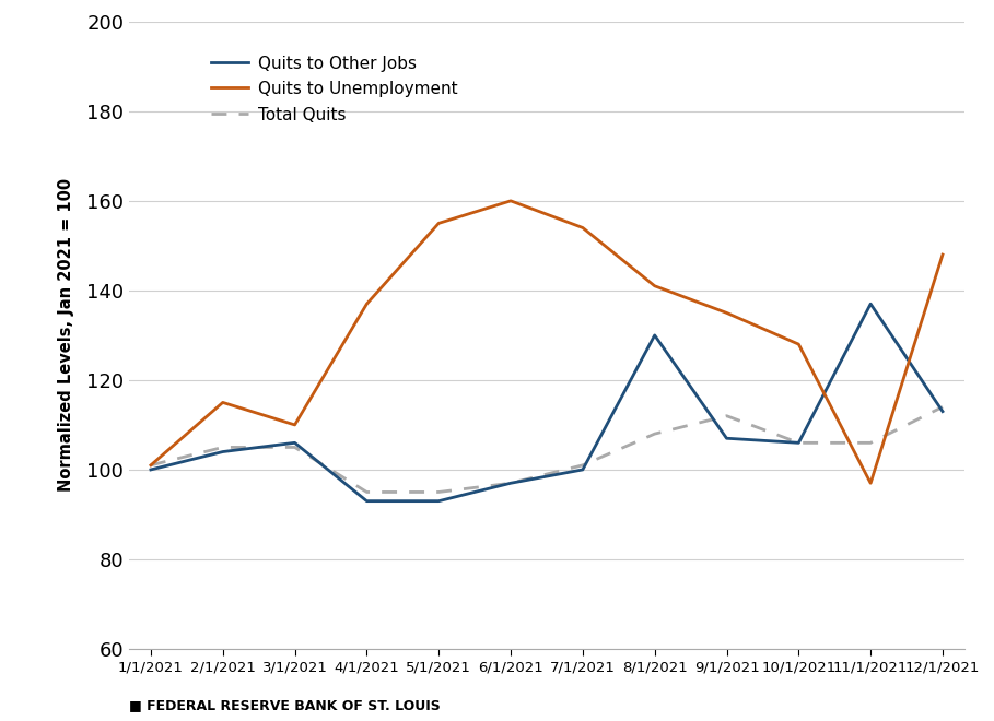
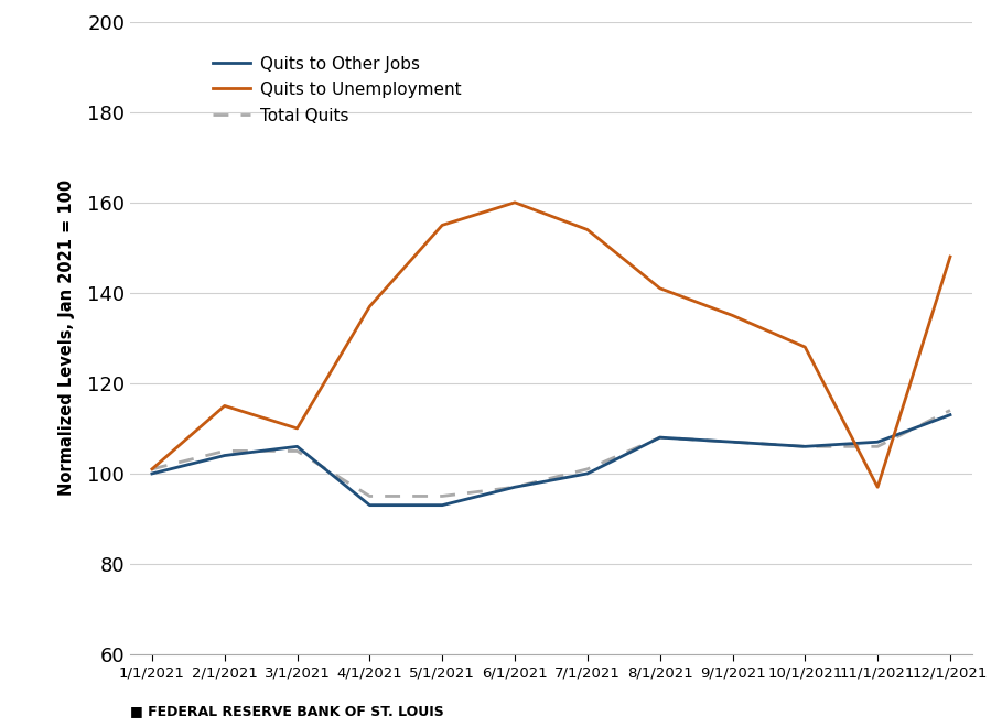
Quits to Other Jobs/8/1/2021: 130 -> 108
Total Quits/9/1/2021: 112 -> 107
Quits to Other Jobs/11/1/2021: 137 -> 107
